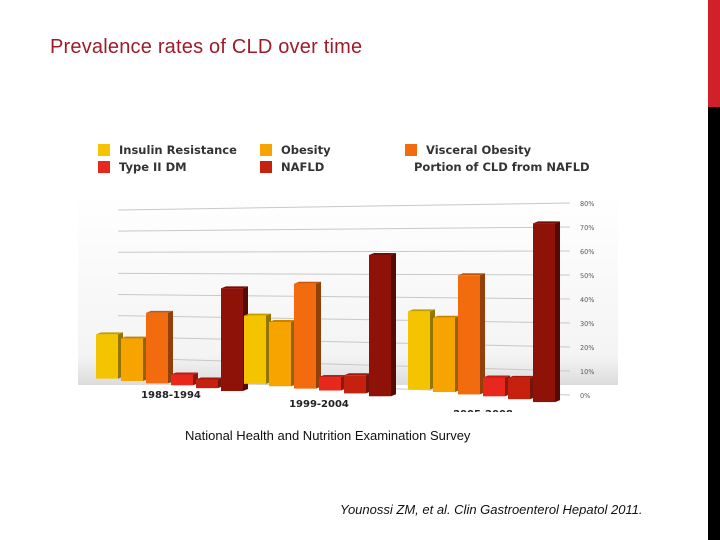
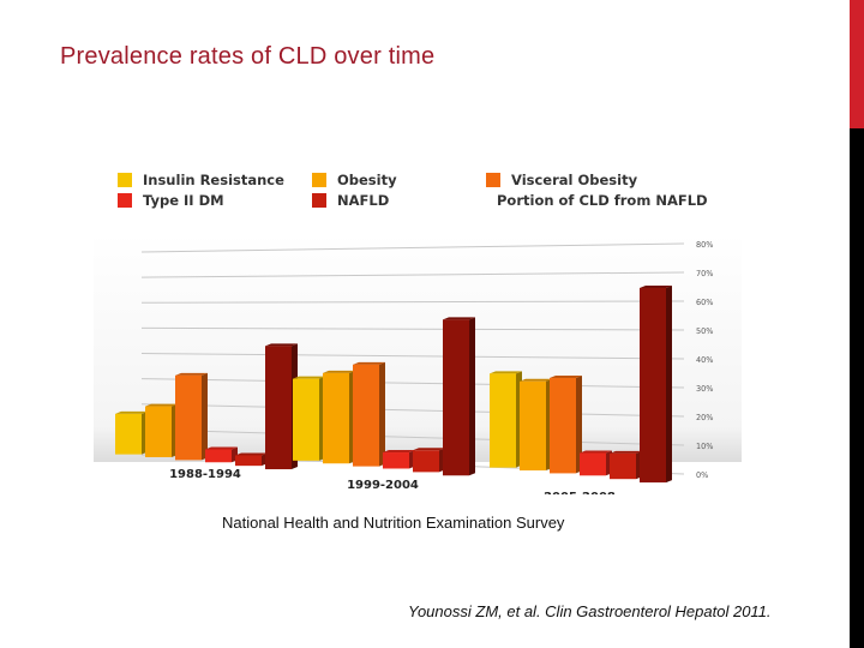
Insulin Resistance/1988-1994: 21% -> 16%
Obesity/1999-2004: 29% -> 34%
Visceral Obesity/1999-2004: 47% -> 38%
Portion of CLD from NAFLD/1999-2004: 62% -> 57%
Visceral Obesity/2005-2008: 51% -> 34%
Portion of CLD from NAFLD/2005-2008: 75% -> 68%
